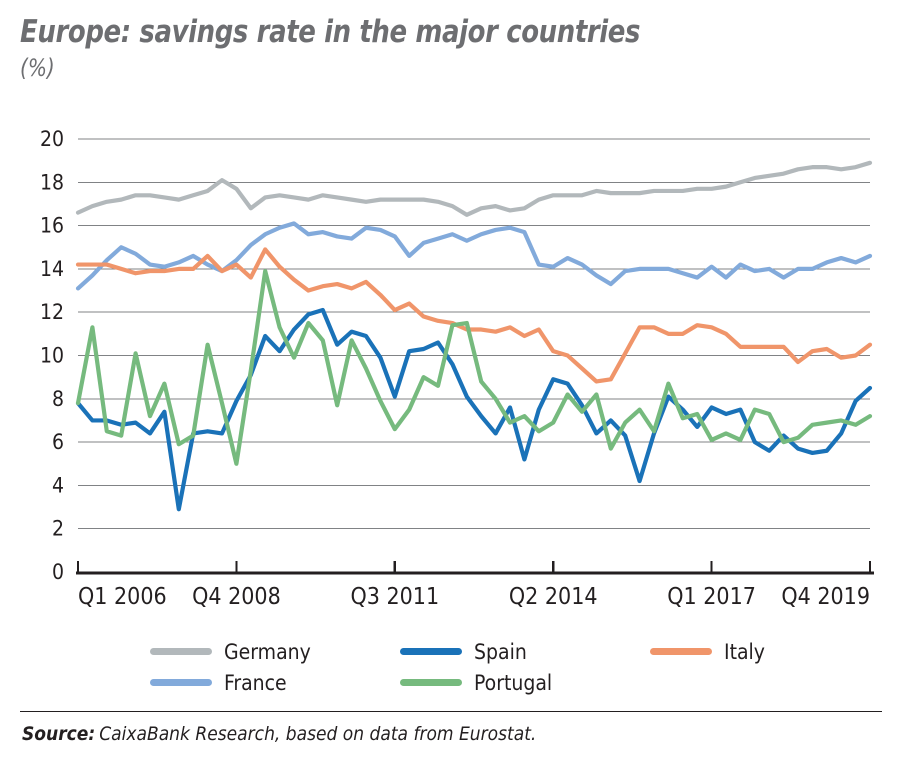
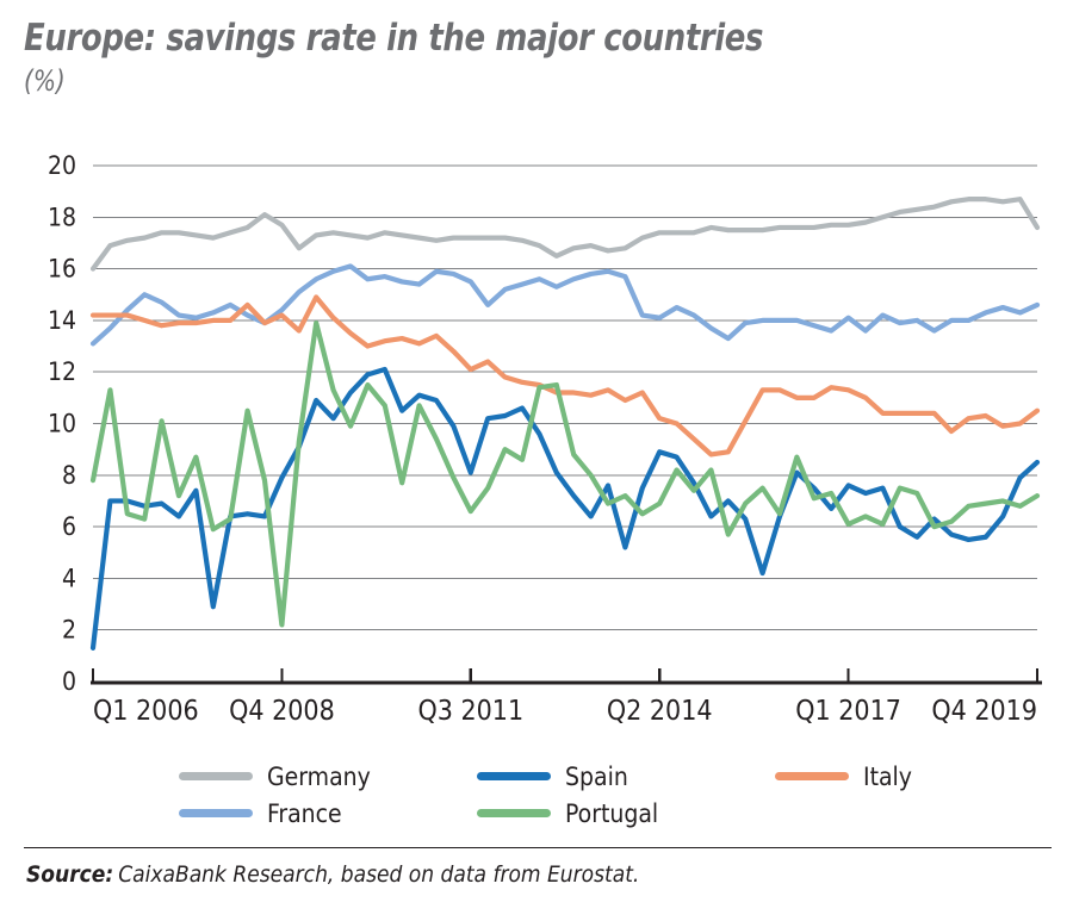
Germany/Q1 2006: 16.6 -> 16.0
Spain/Q1 2006: 7.8 -> 1.3
Portugal/Q4 2008: 5.0 -> 2.2
Germany/Q4 2019: 18.9 -> 17.6
